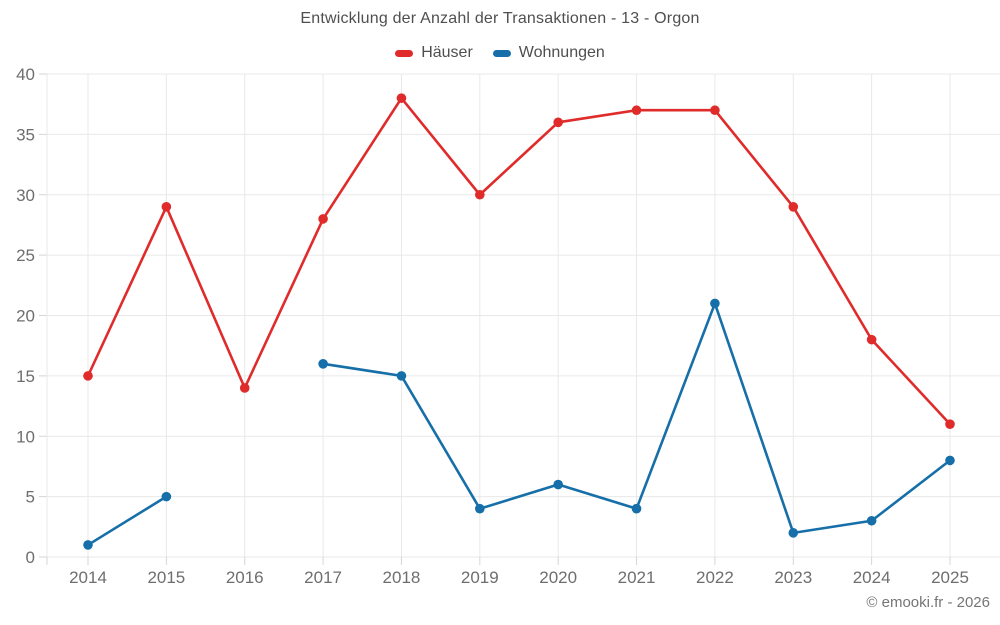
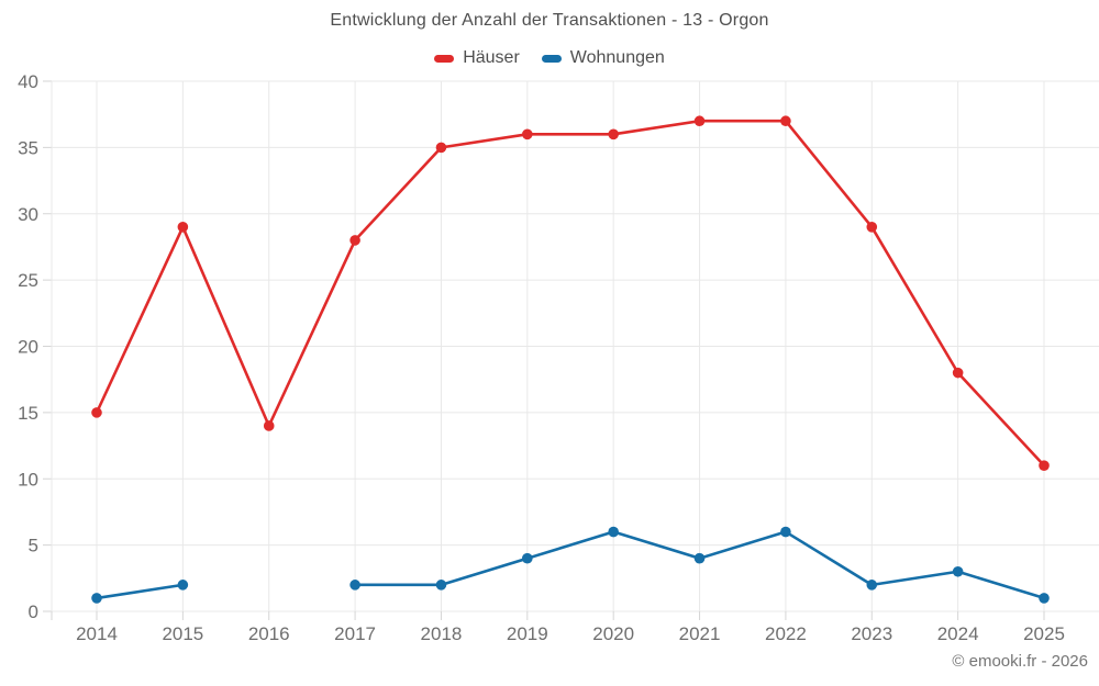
Wohnungen/2015: 5 -> 2
Wohnungen/2017: 16 -> 2
Häuser/2018: 38 -> 35
Wohnungen/2018: 15 -> 2
Häuser/2019: 30 -> 36
Wohnungen/2022: 21 -> 6
Wohnungen/2025: 8 -> 1
